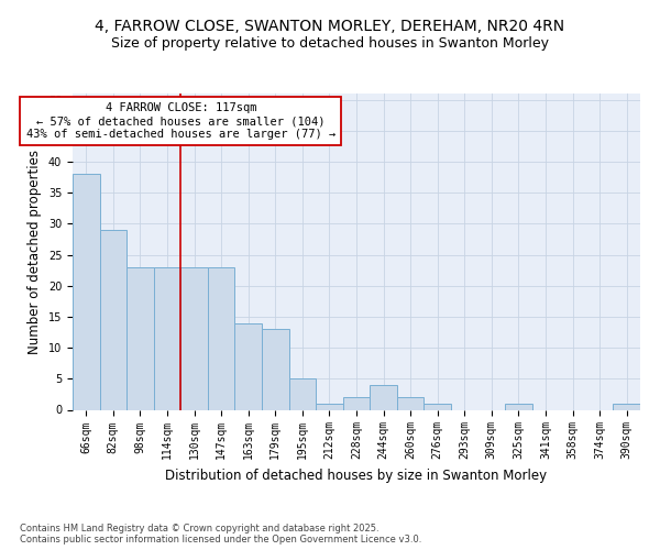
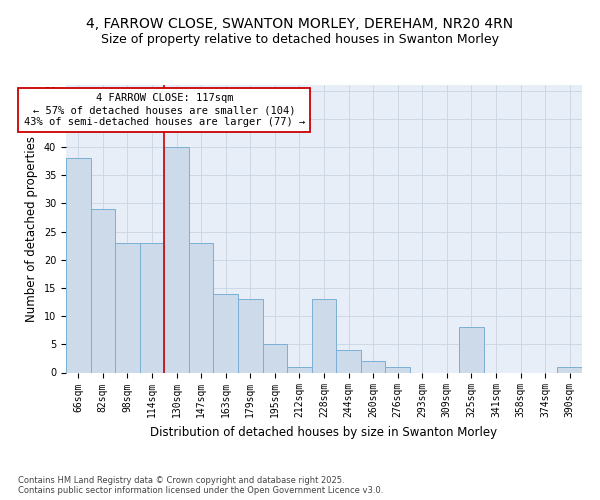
130sqm: 23 -> 40
228sqm: 2 -> 13
325sqm: 1 -> 8
